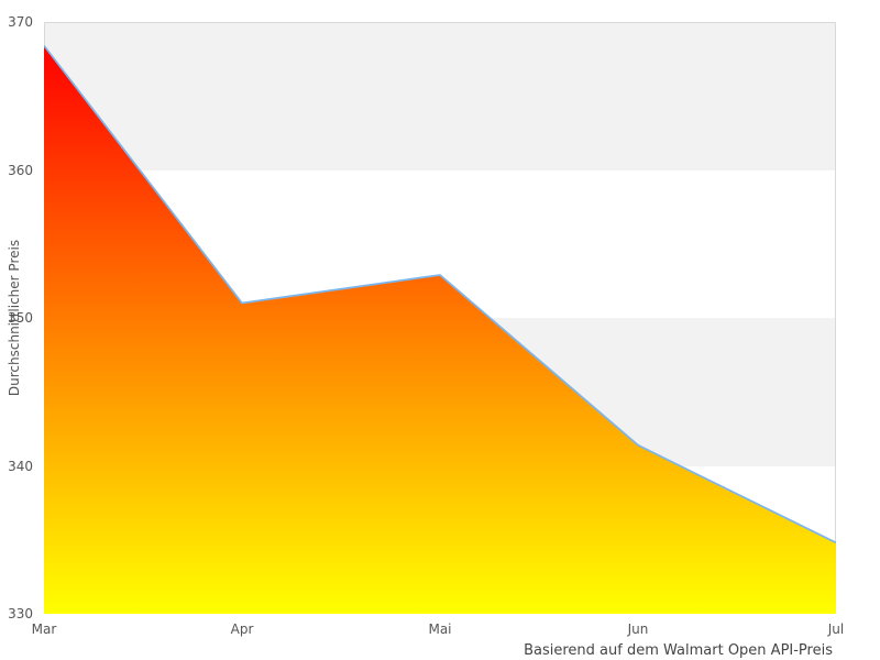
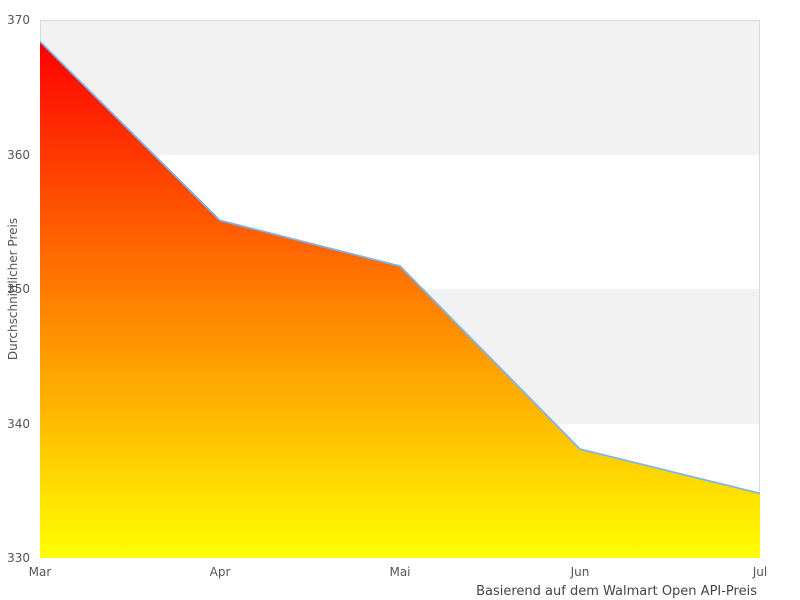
Apr: 351.0 -> 355.1
Mai: 352.9 -> 351.7
Jun: 341.4 -> 338.1
